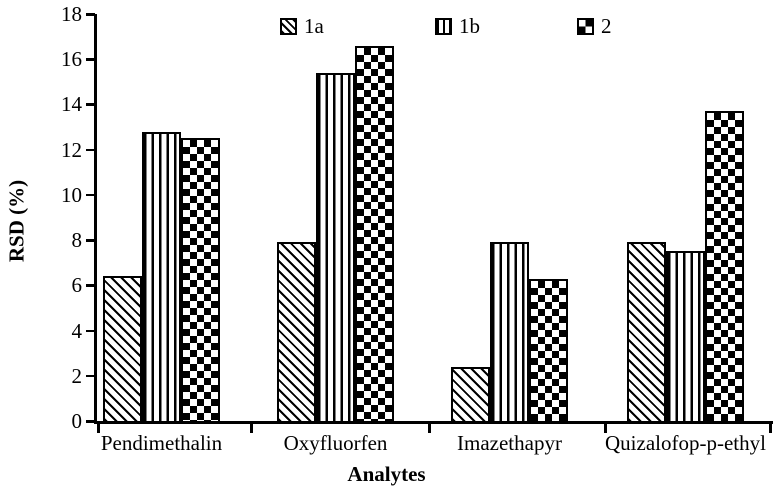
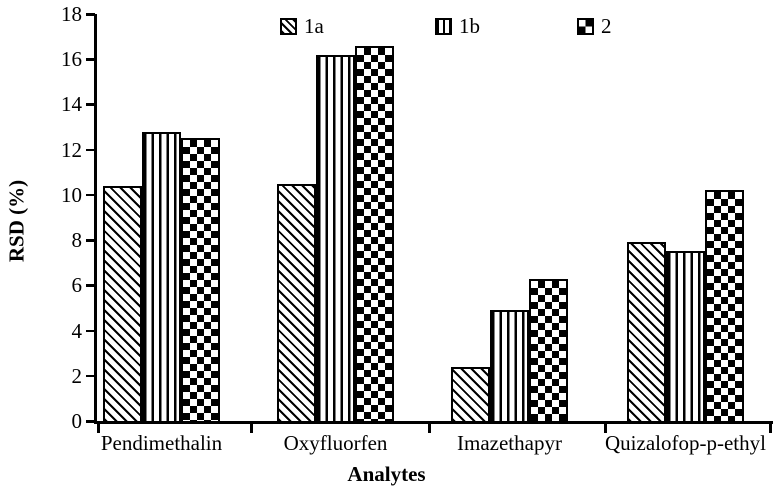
1a/Pendimethalin: 6.4 -> 10.4
1a/Oxyfluorfen: 7.9 -> 10.5
1b/Oxyfluorfen: 15.4 -> 16.2
1b/Imazethapyr: 7.9 -> 4.9
2/Quizalofop-p-ethyl: 13.7 -> 10.2
